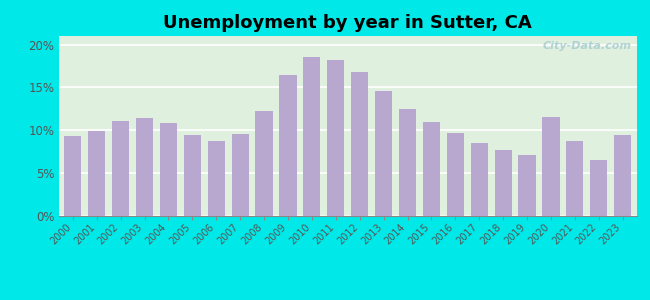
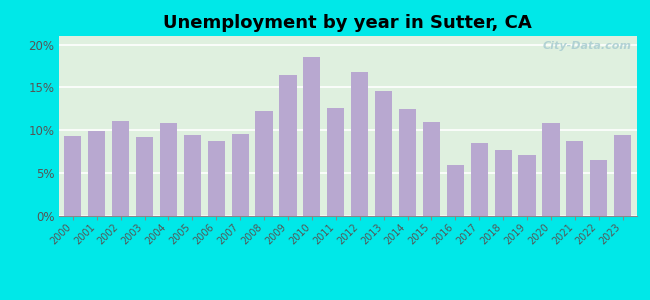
2003: 11.4% -> 9.2%
2011: 18.2% -> 12.6%
2016: 9.7% -> 6.0%
2020: 11.5% -> 10.8%
